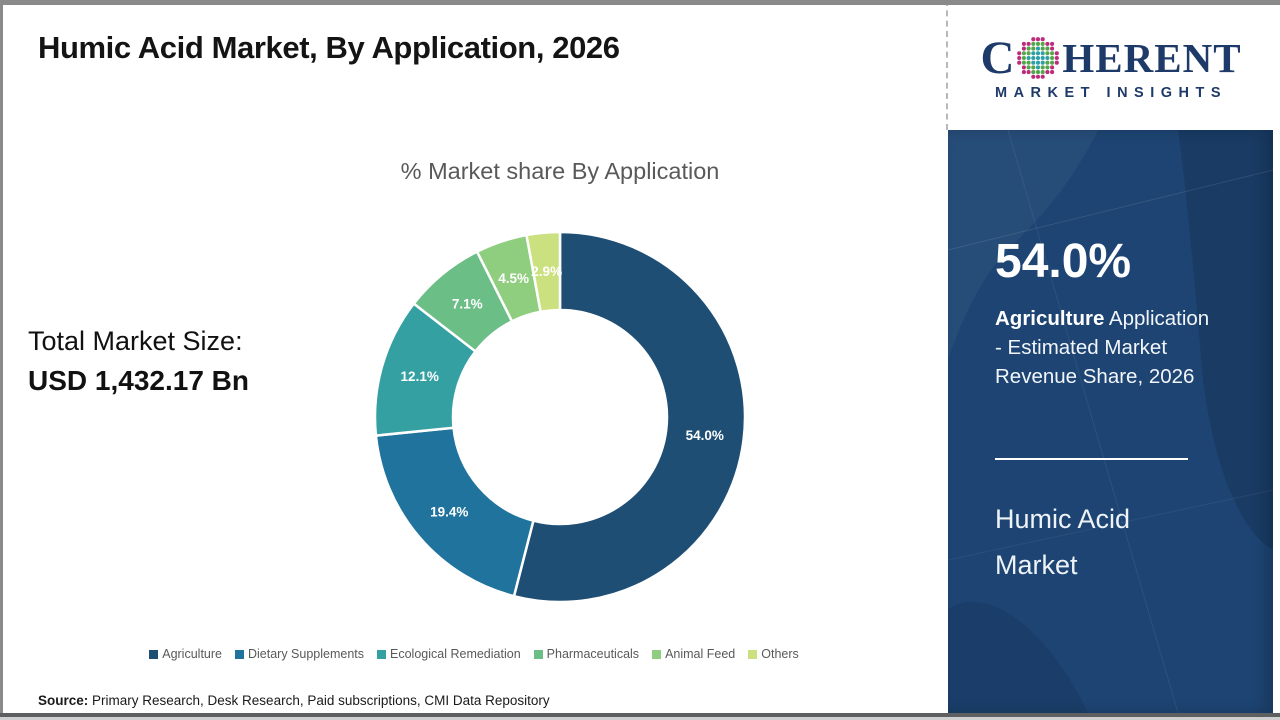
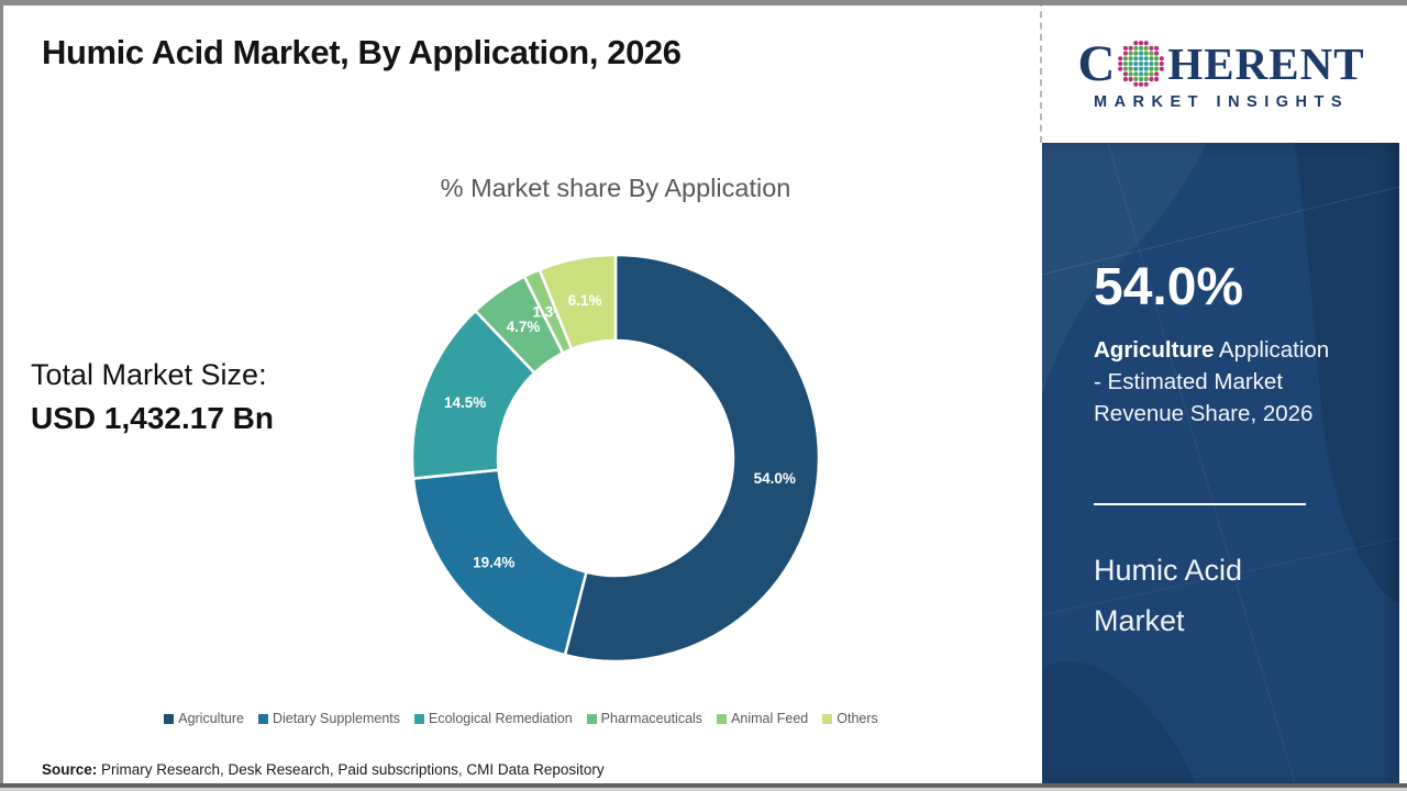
Ecological Remediation: 12.1% -> 14.5%
Pharmaceuticals: 7.1% -> 4.7%
Animal Feed: 4.5% -> 1.3%
Others: 2.9% -> 6.1%
